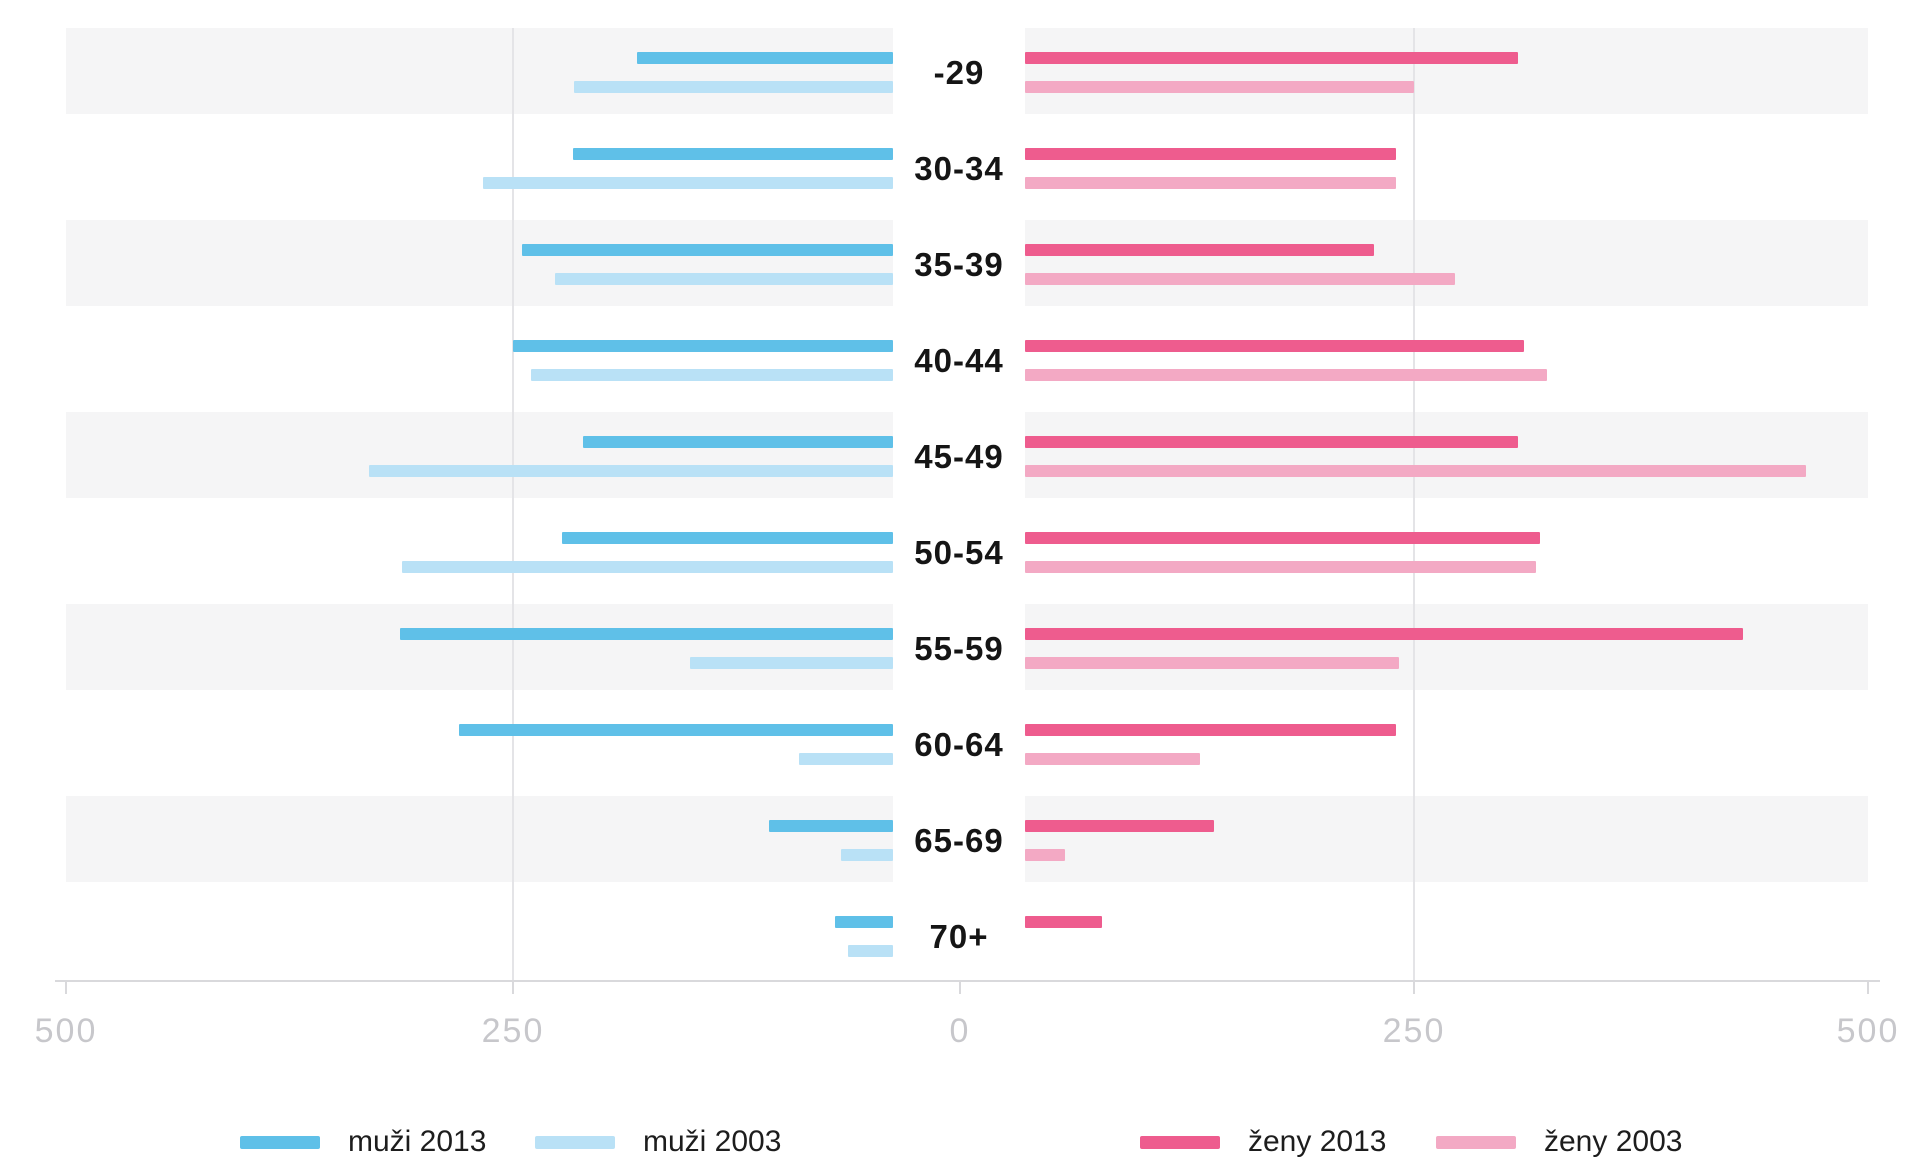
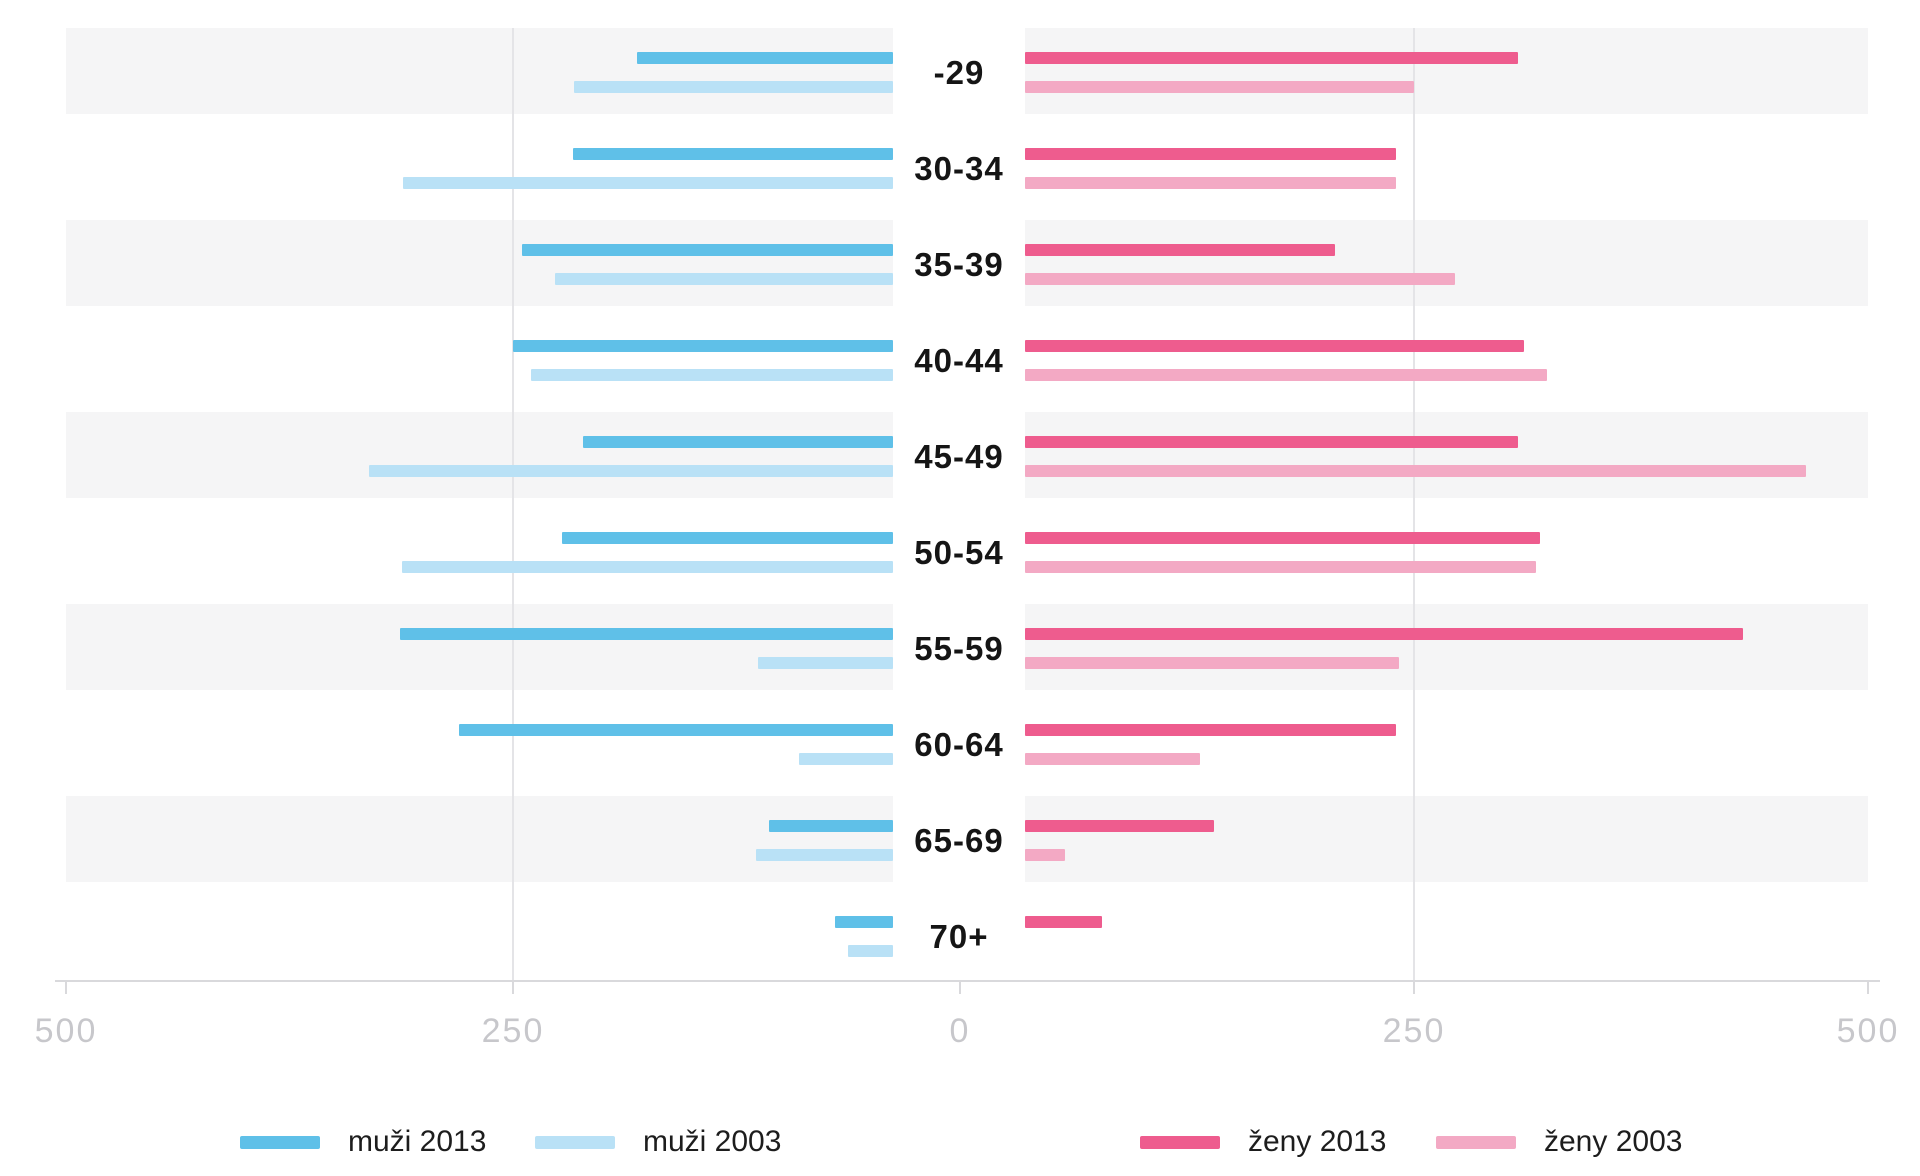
muži 2003/30-34: 228 -> 272
ženy 2013/35-39: 194 -> 172
muži 2003/55-59: 113 -> 75
muži 2003/65-69: 29 -> 76
